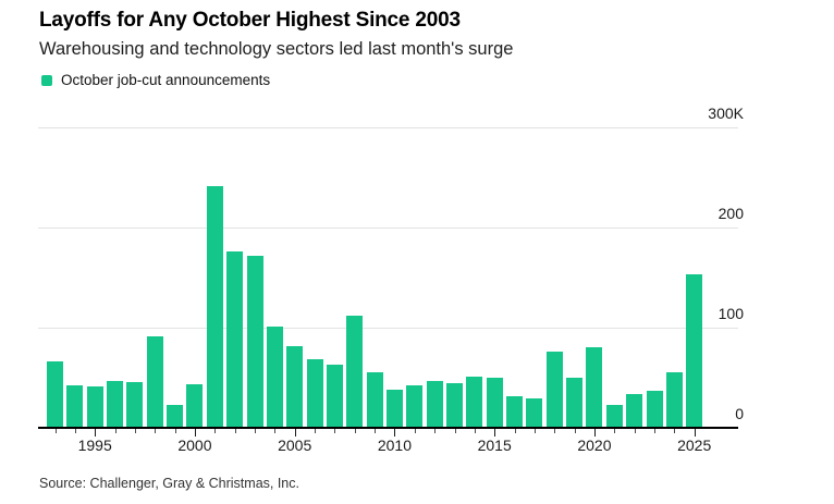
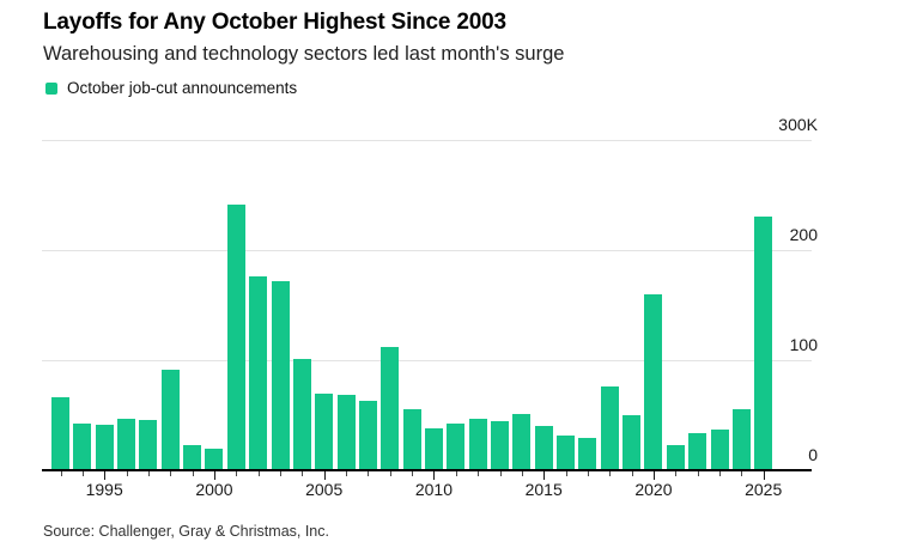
2000: 40K -> 20K
2005: 80K -> 70K
2015: 50K -> 40K
2020: 80K -> 160K
2025: 150K -> 230K
